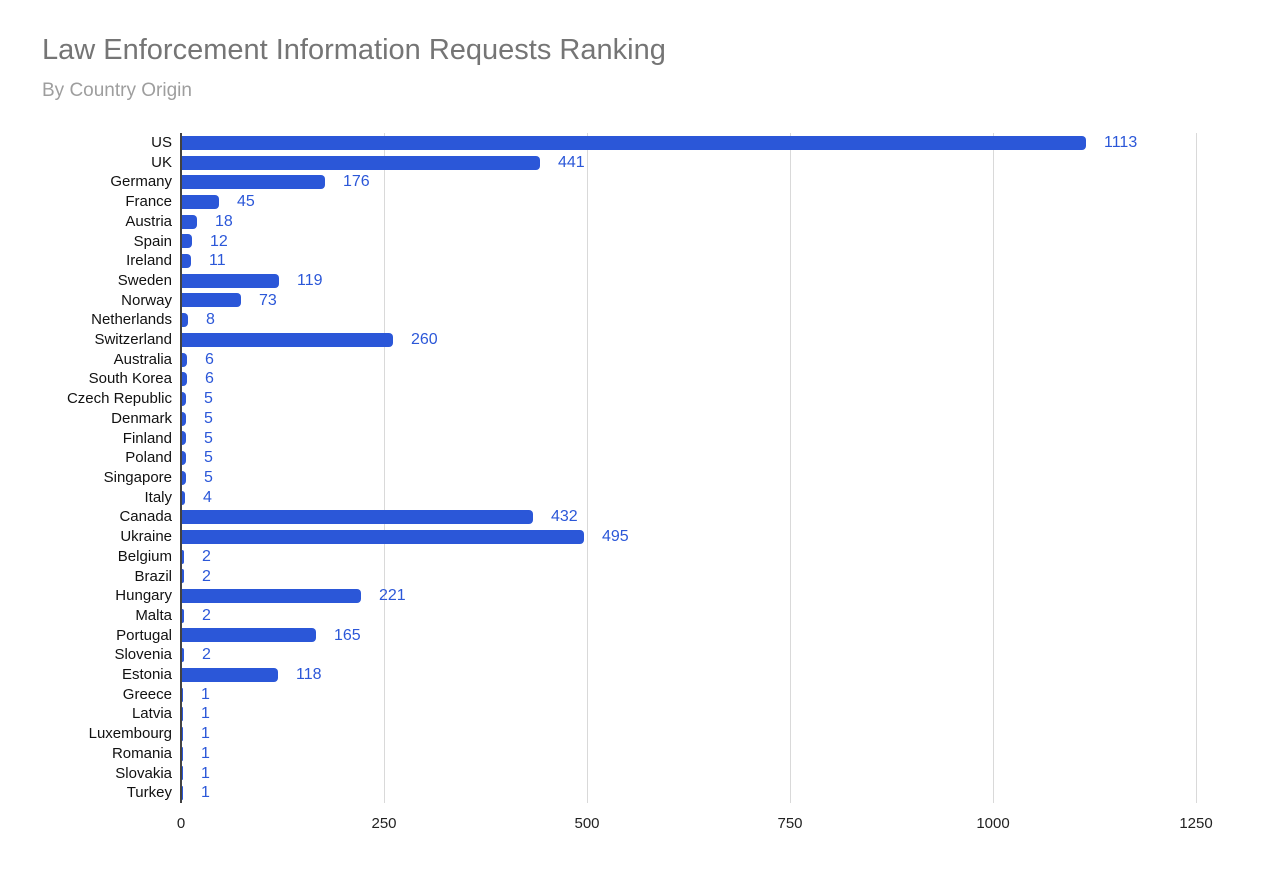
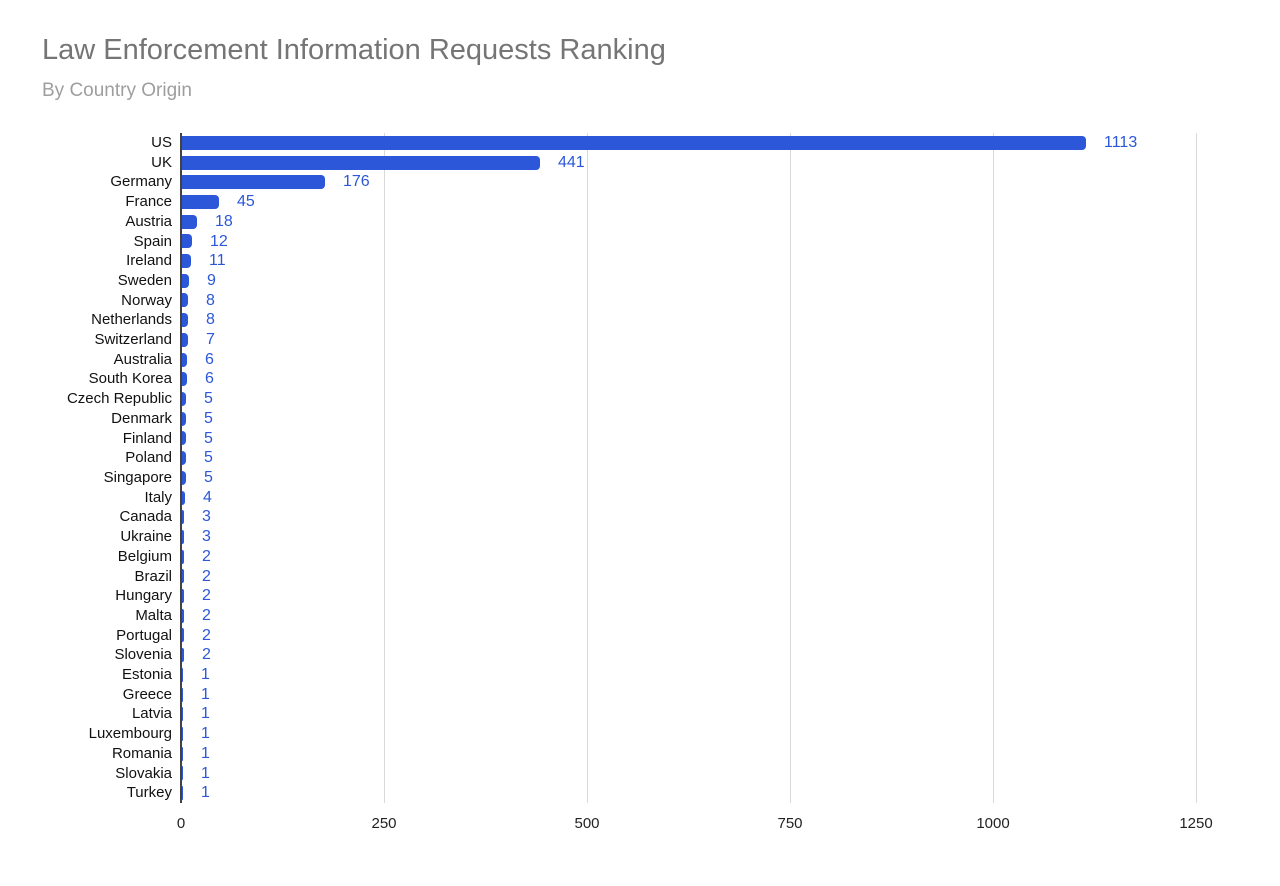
Sweden: 119 -> 9
Norway: 73 -> 8
Switzerland: 260 -> 7
Canada: 432 -> 3
Ukraine: 495 -> 3
Hungary: 221 -> 2
Portugal: 165 -> 2
Estonia: 118 -> 1
